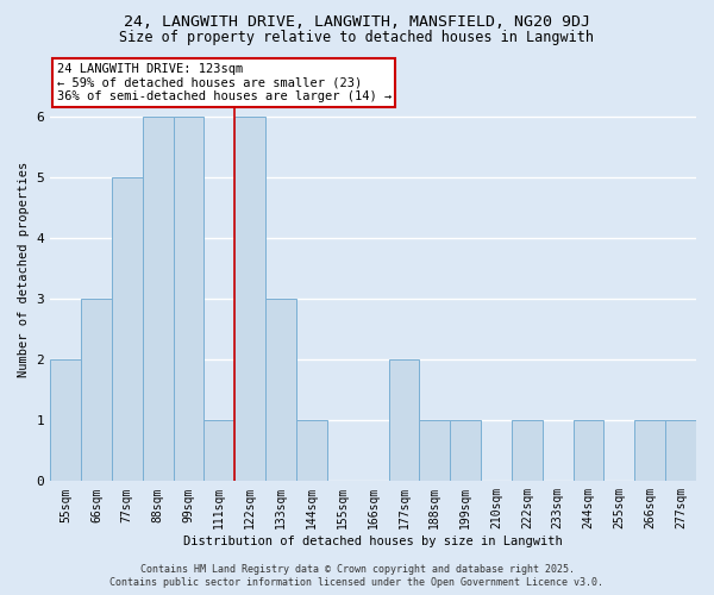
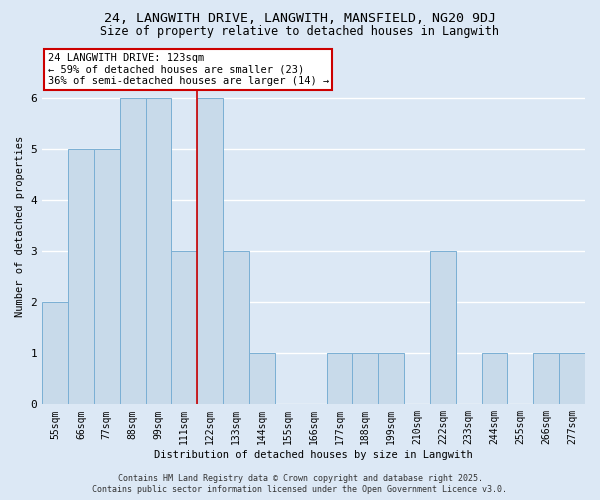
66sqm: 3 -> 5
111sqm: 1 -> 3
177sqm: 2 -> 1
222sqm: 1 -> 3
